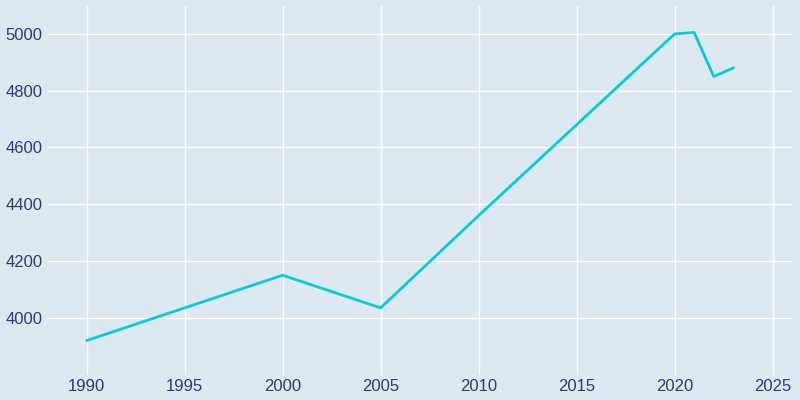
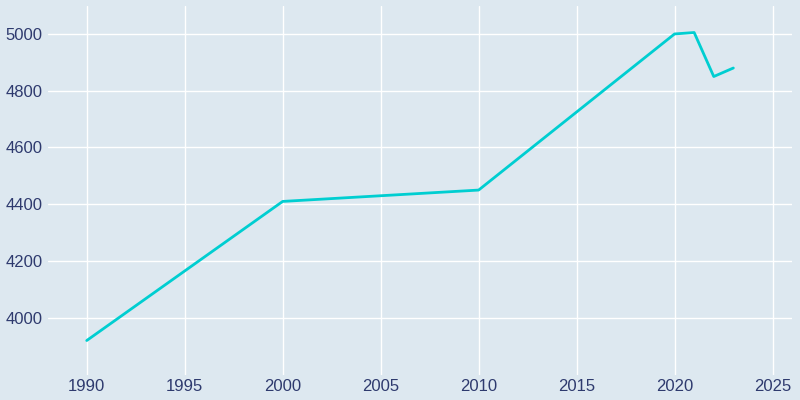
2000: 4150 -> 4410
2005: 4035 -> 4430
2010: 4360 -> 4450
